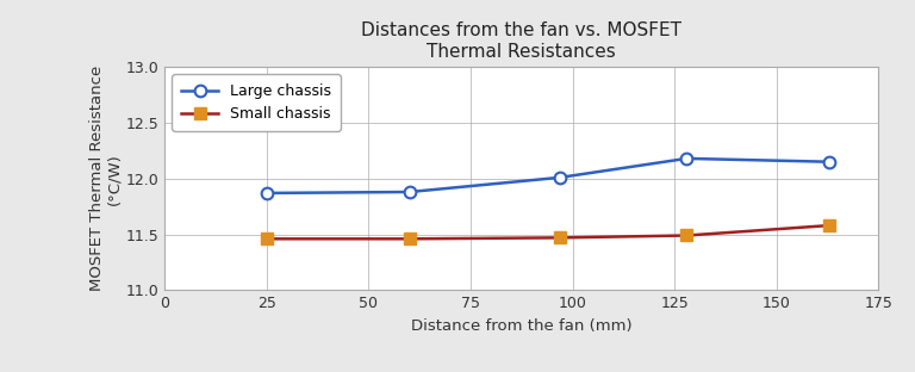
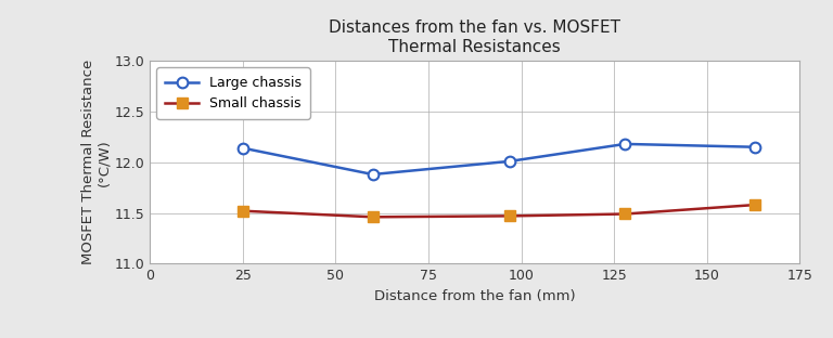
Large chassis/25: 11.87 -> 12.14
Small chassis/25: 11.46 -> 11.52
